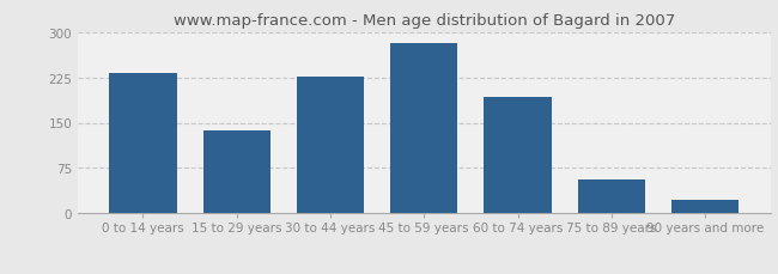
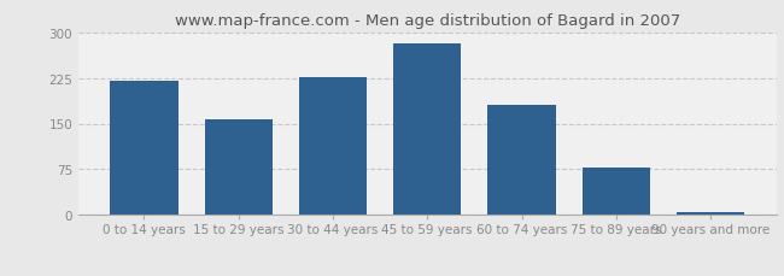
0 to 14 years: 232 -> 220
15 to 29 years: 138 -> 157
60 to 74 years: 192 -> 181
75 to 89 years: 56 -> 78
90 years and more: 22 -> 5
